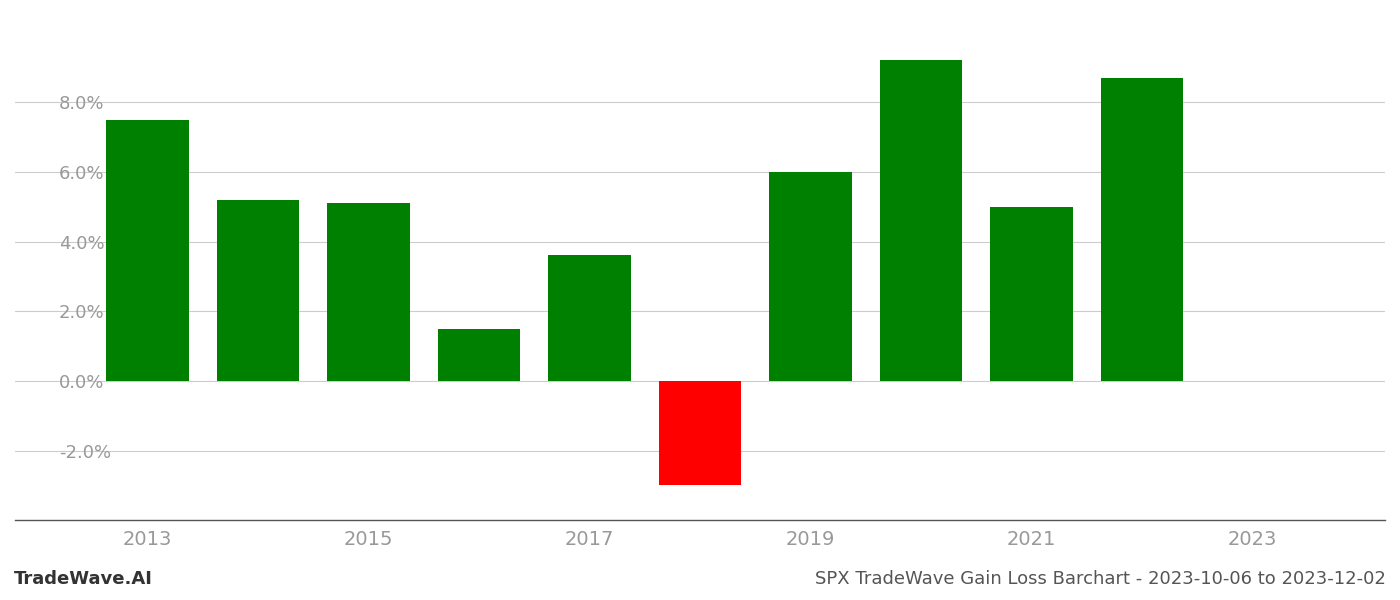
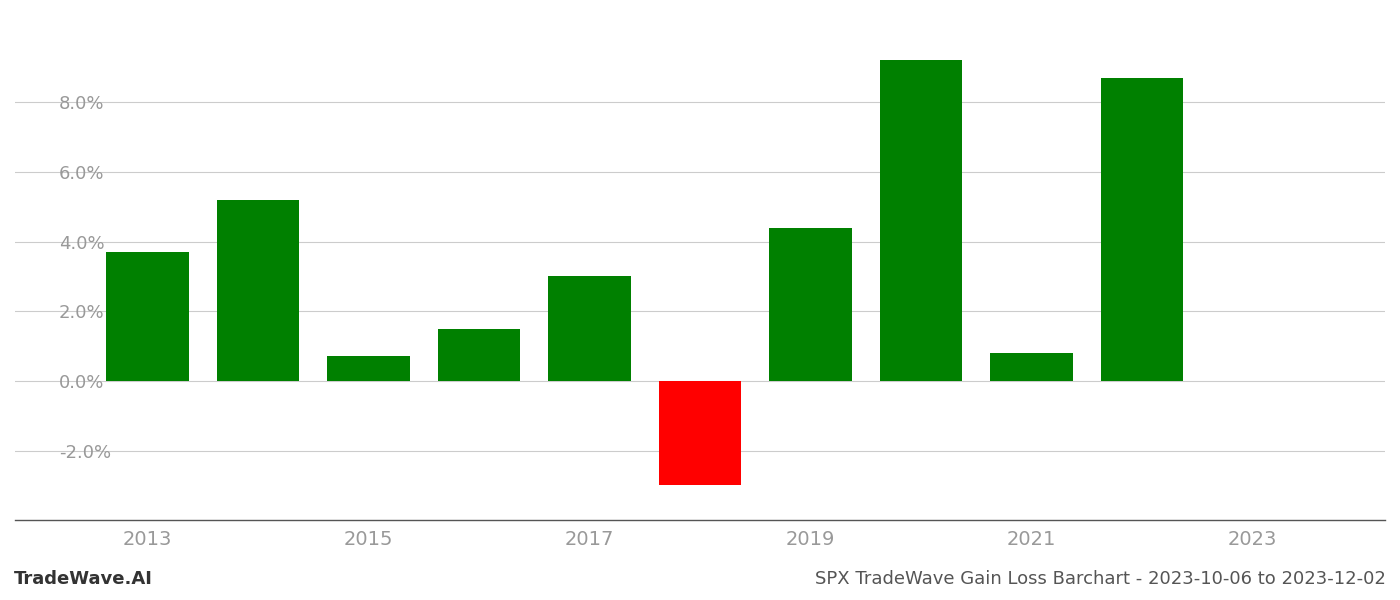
2013: 7.5% -> 3.7%
2015: 5.1% -> 0.7%
2017: 3.6% -> 3.0%
2019: 6.0% -> 4.4%
2021: 5.0% -> 0.8%
